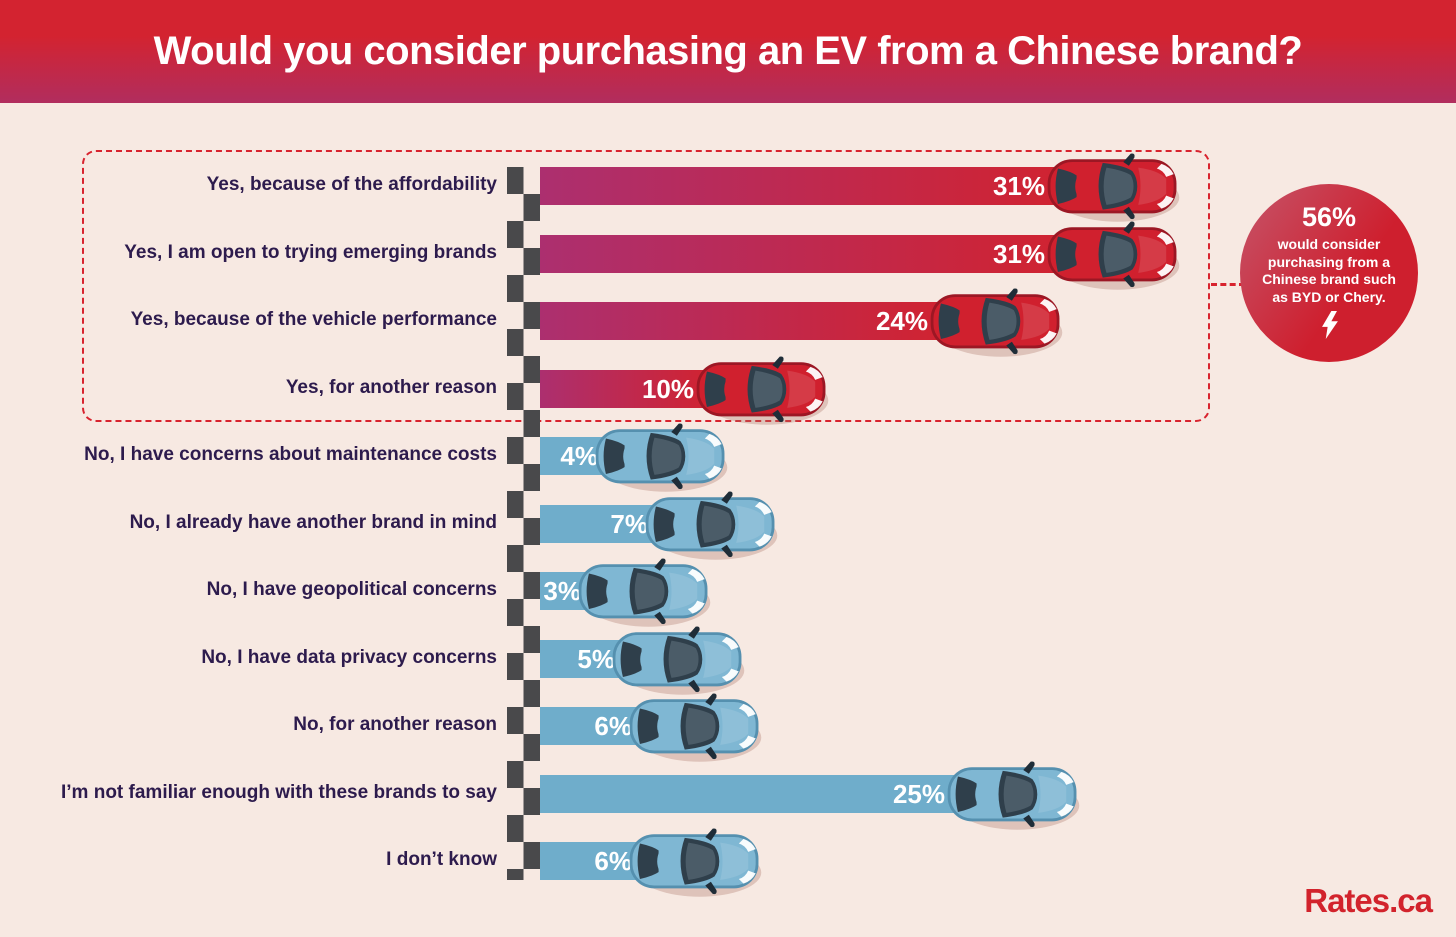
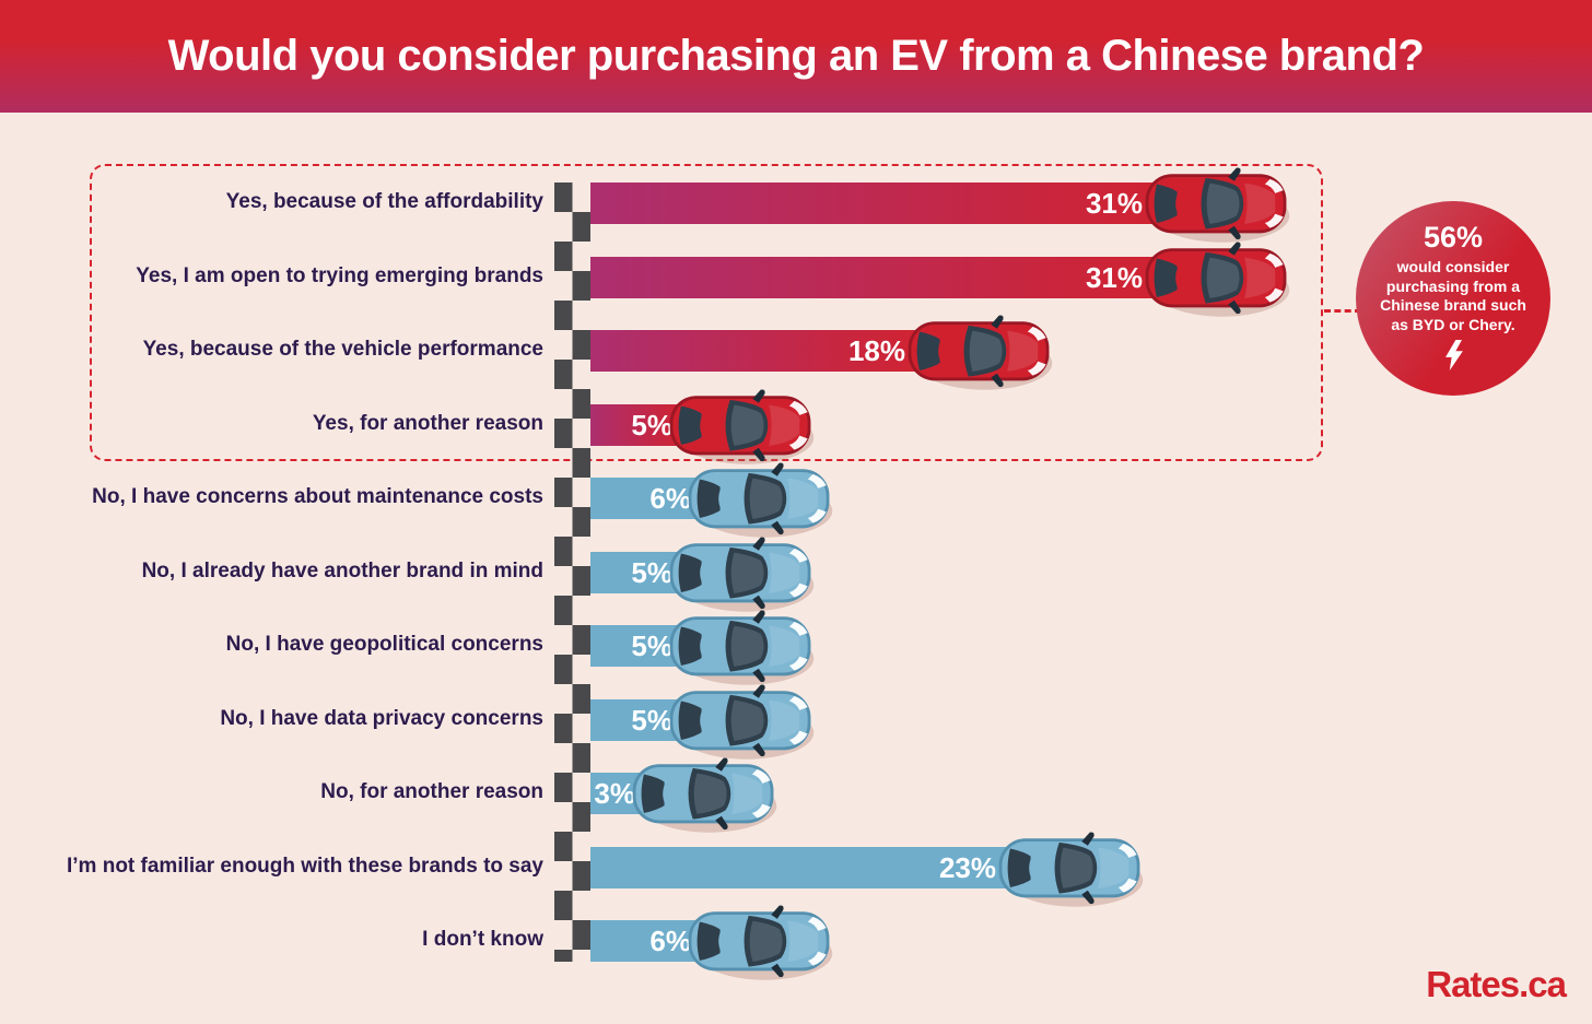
Yes, because of the vehicle performance: 24% -> 18%
Yes, for another reason: 10% -> 5%
No, I have concerns about maintenance costs: 4% -> 6%
No, I already have another brand in mind: 7% -> 5%
No, I have geopolitical concerns: 3% -> 5%
No, for another reason: 6% -> 3%
I’m not familiar enough with these brands to say: 25% -> 23%
